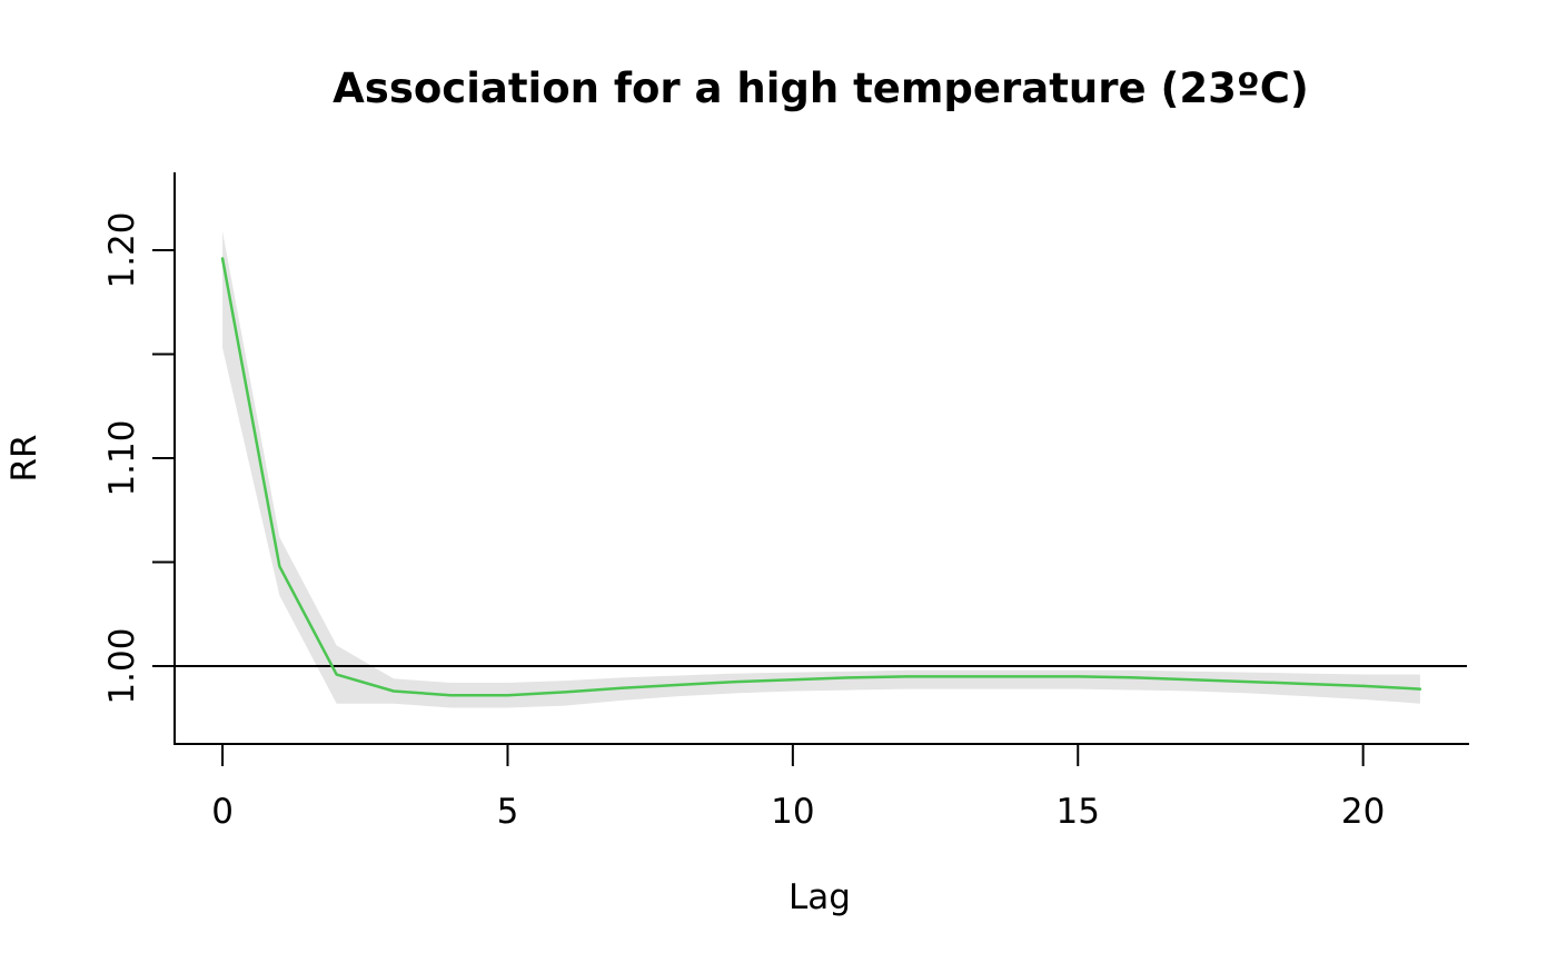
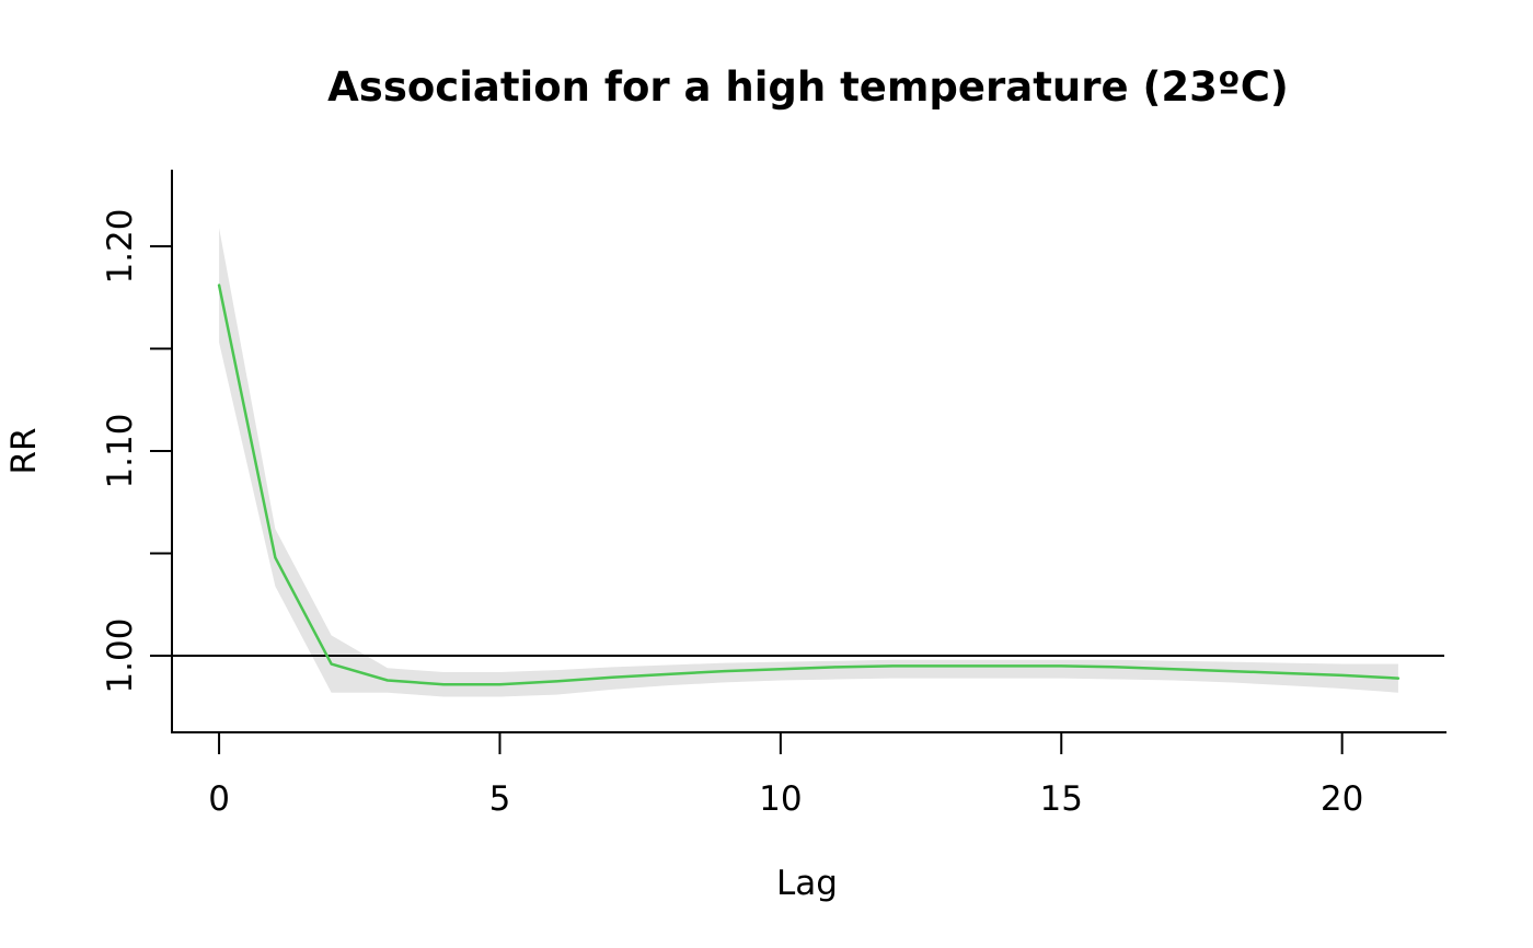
0: 1.196 -> 1.181
